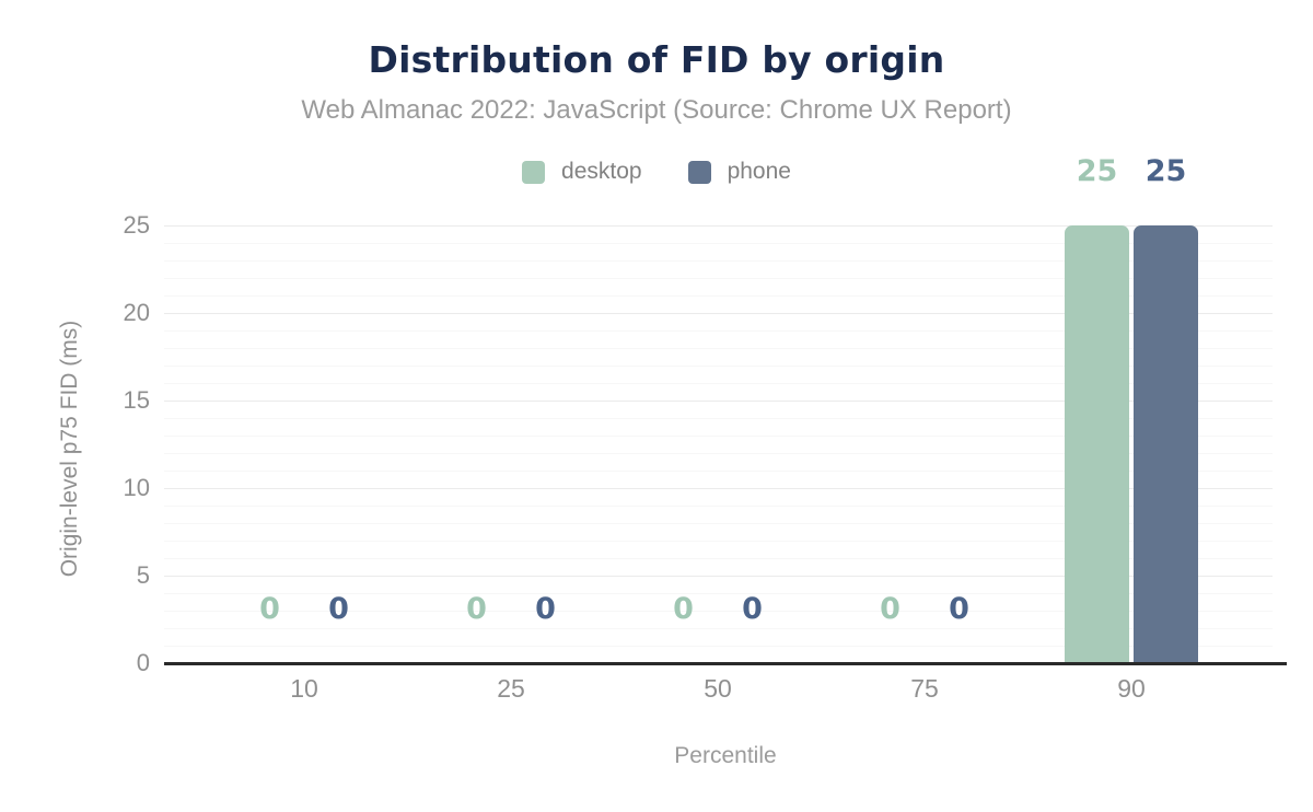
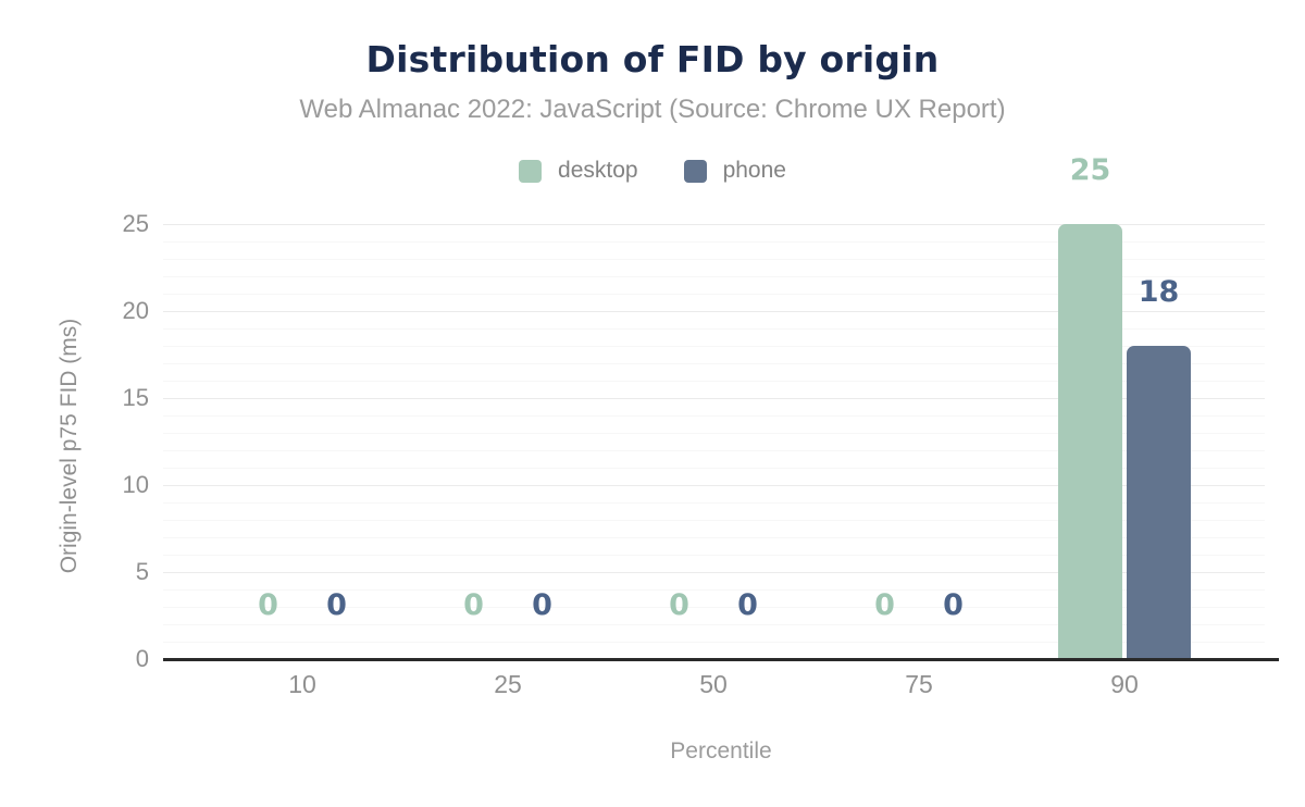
phone/90: 25 -> 18
